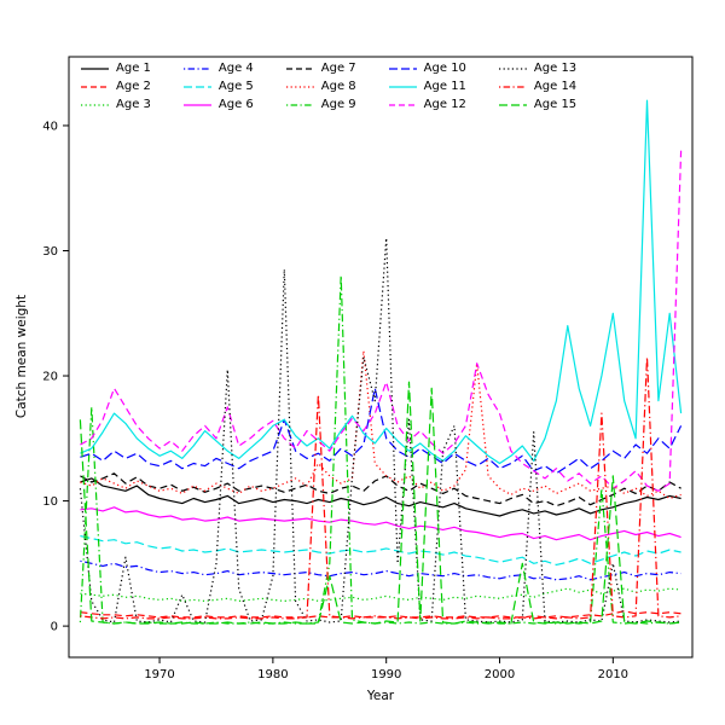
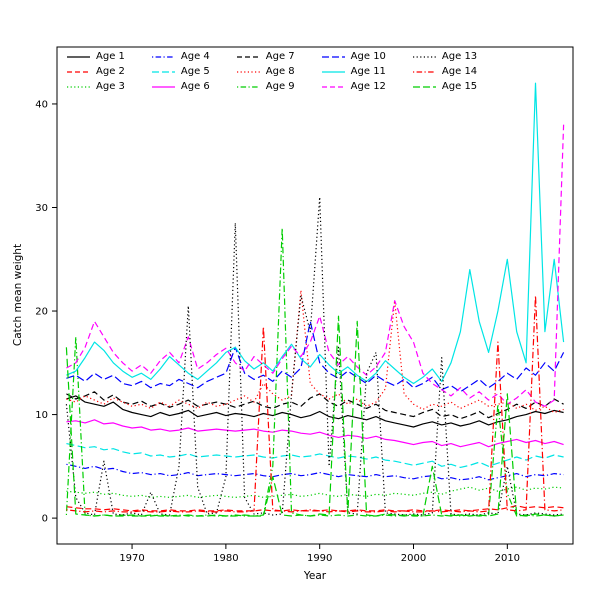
Age 9/2010: 0.3 -> 2.4
